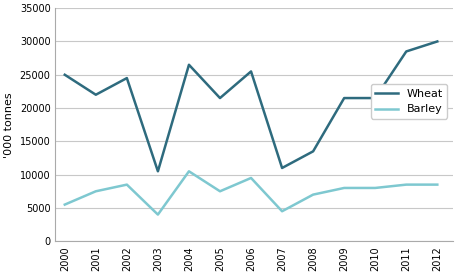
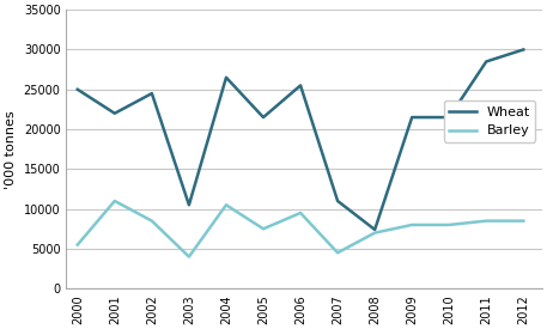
Barley/2001: 7500 -> 11000
Wheat/2008: 13500 -> 7400
